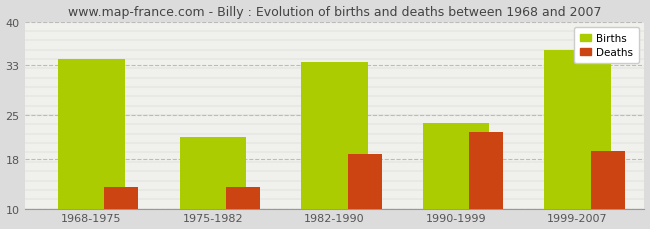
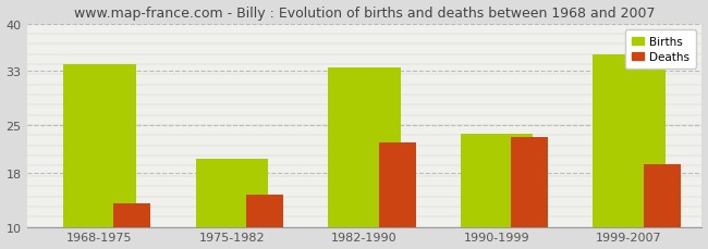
Births/1975-1982: 21.5 -> 20.0
Deaths/1975-1982: 13.5 -> 14.8
Deaths/1982-1990: 18.8 -> 22.4
Deaths/1990-1999: 22.3 -> 23.2
